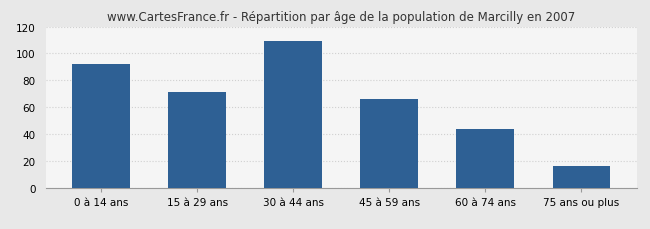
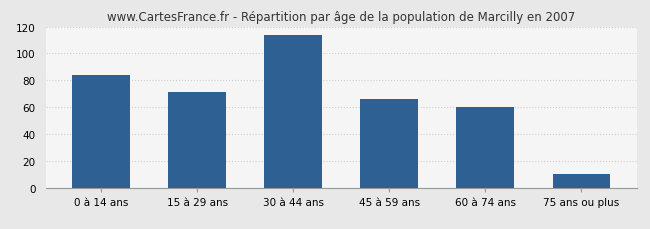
0 à 14 ans: 92 -> 84
30 à 44 ans: 109 -> 114
60 à 74 ans: 44 -> 60
75 ans ou plus: 16 -> 10
